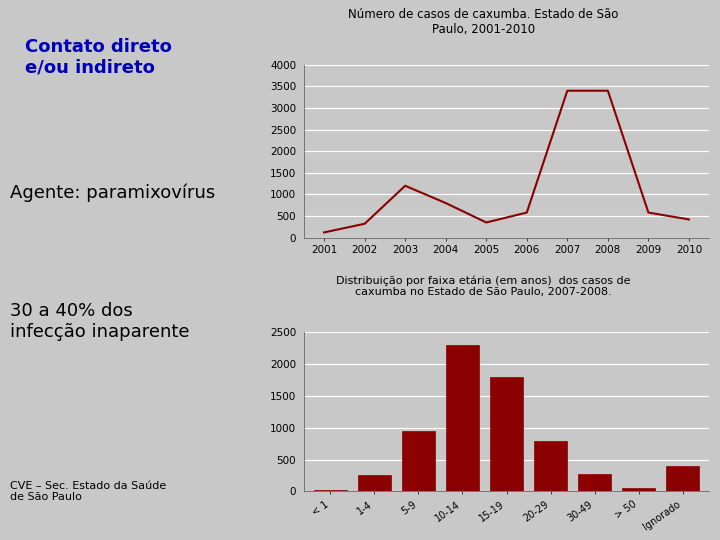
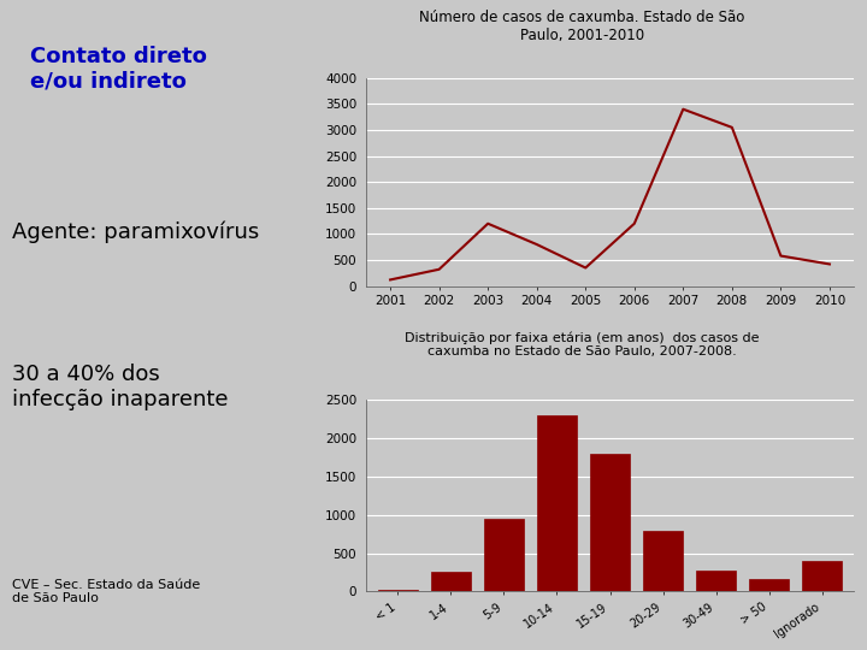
2006: 580 -> 1200
2008: 3400 -> 3050
> 50: 50 -> 160
